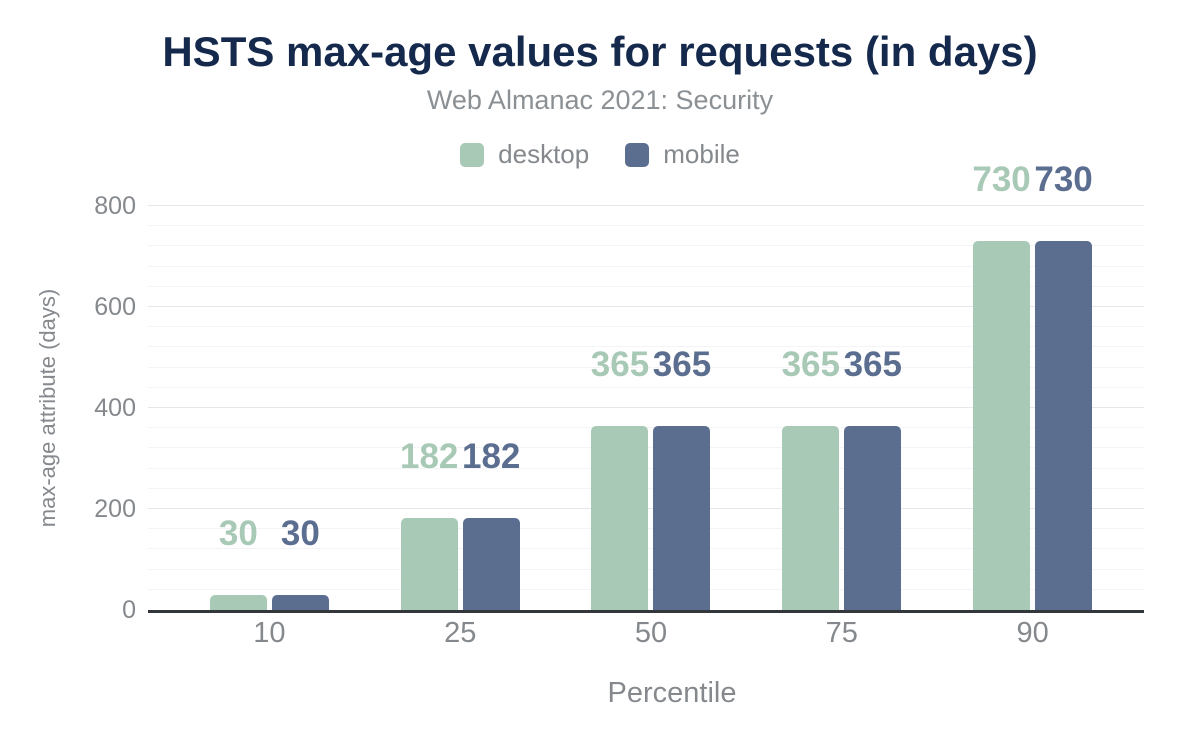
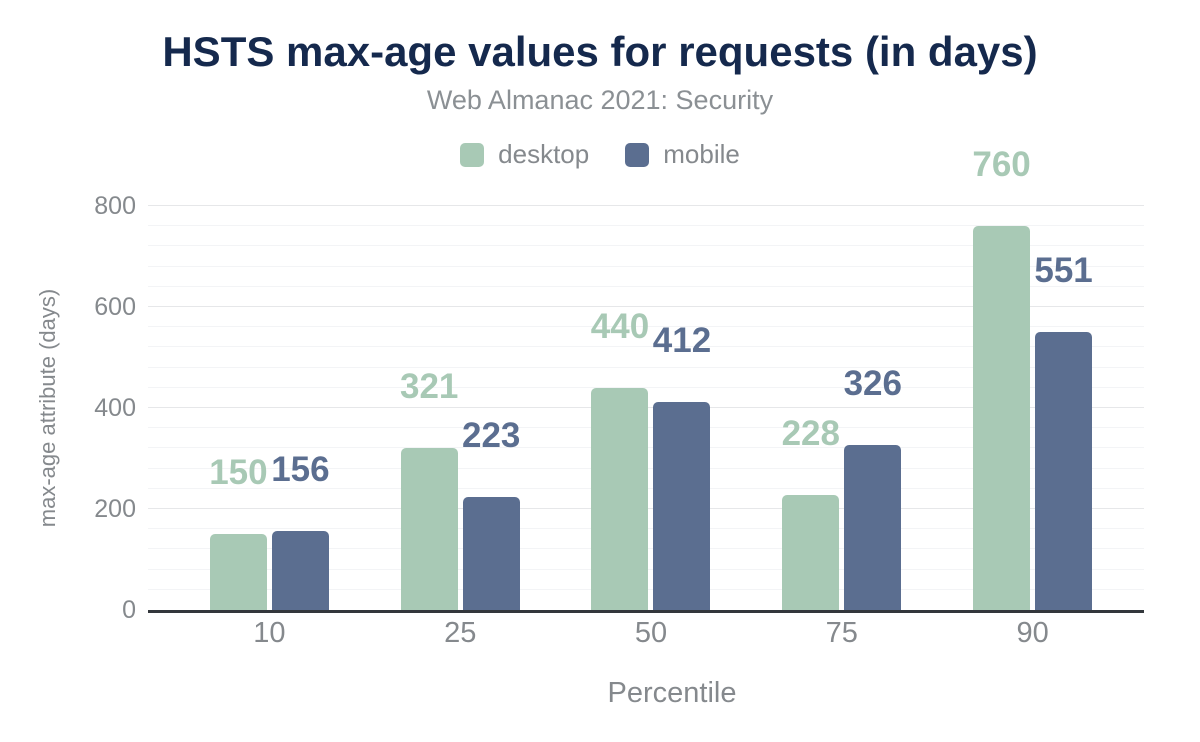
desktop/10: 30 -> 150
mobile/10: 30 -> 156
desktop/25: 182 -> 321
mobile/25: 182 -> 223
desktop/50: 365 -> 440
mobile/50: 365 -> 412
desktop/75: 365 -> 228
mobile/75: 365 -> 326
desktop/90: 730 -> 760
mobile/90: 730 -> 551
